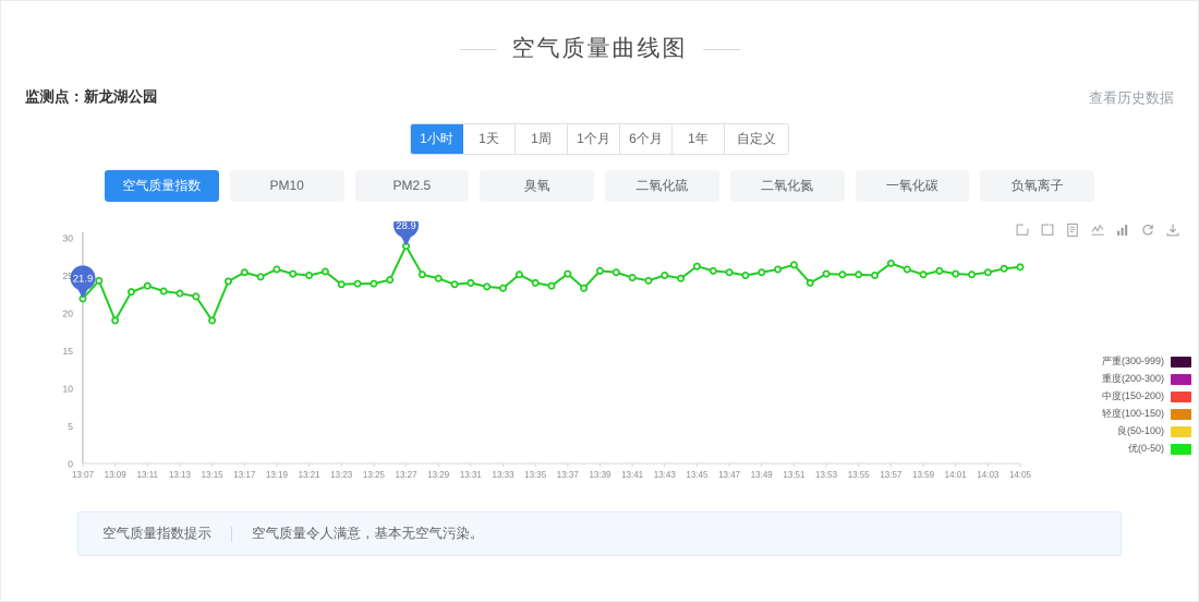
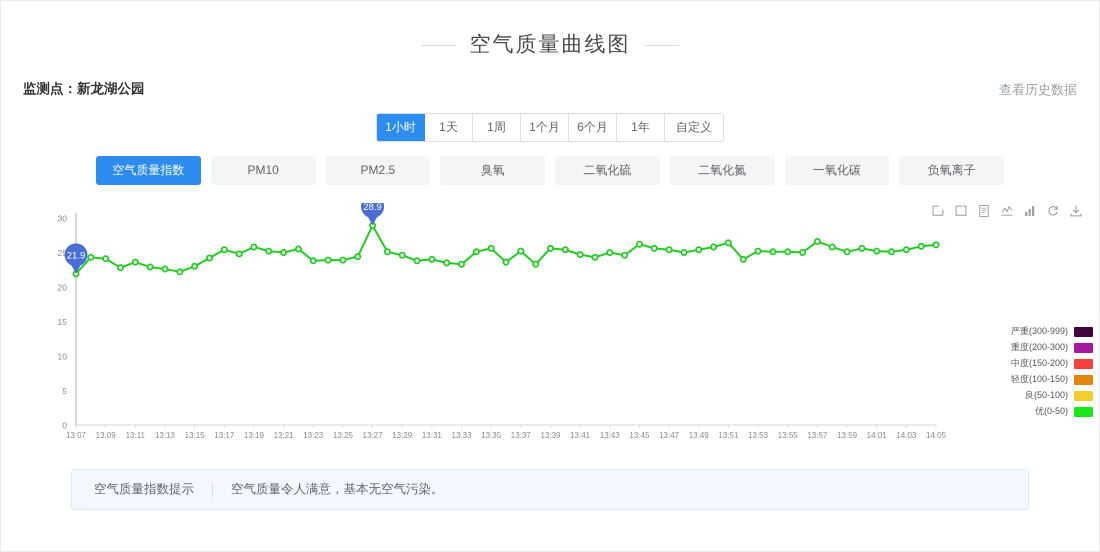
13:09: 19 -> 24
13:15: 19 -> 23
13:35: 24 -> 26
